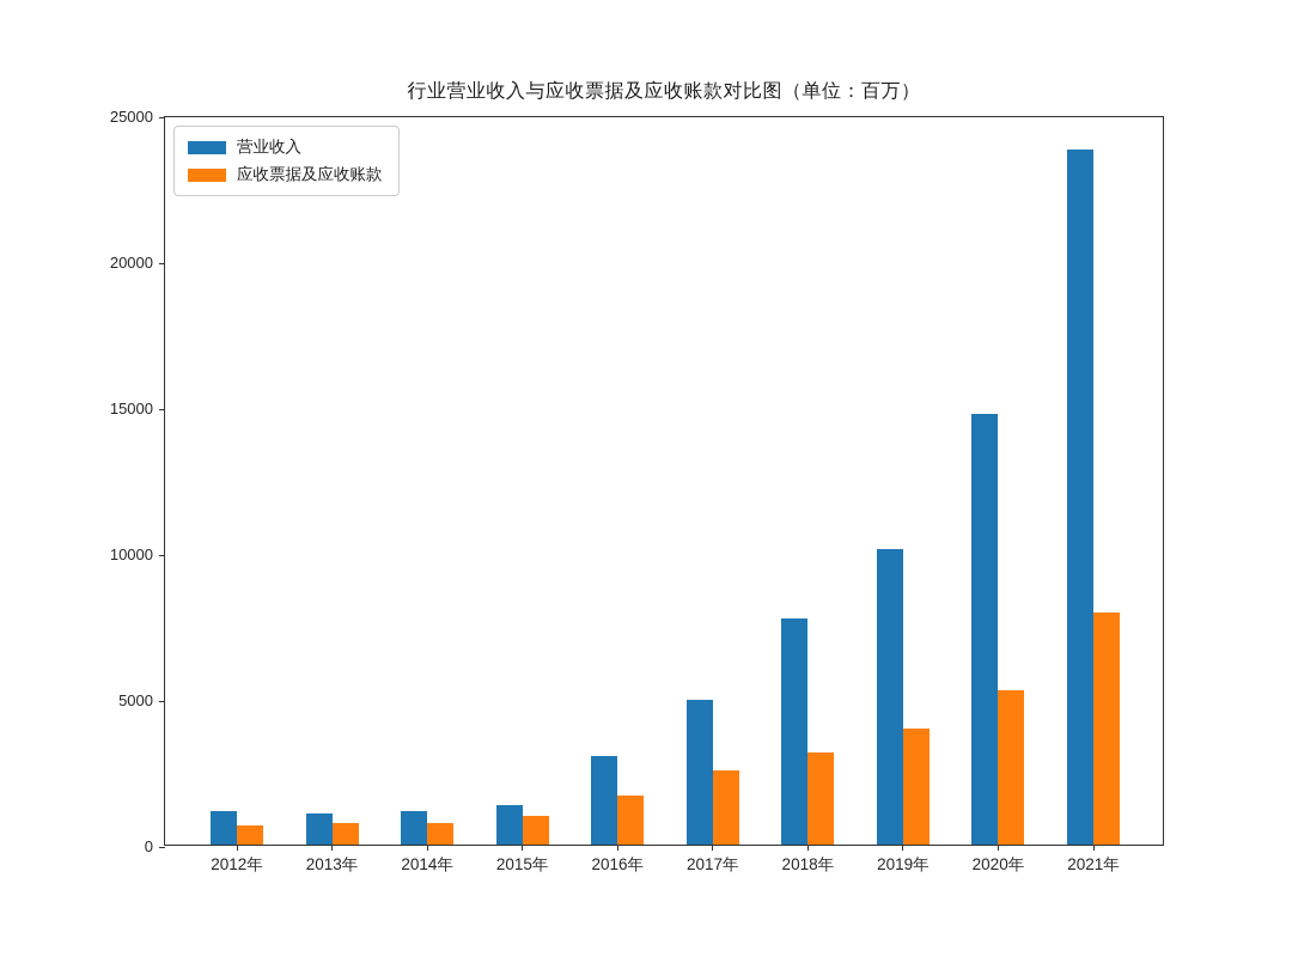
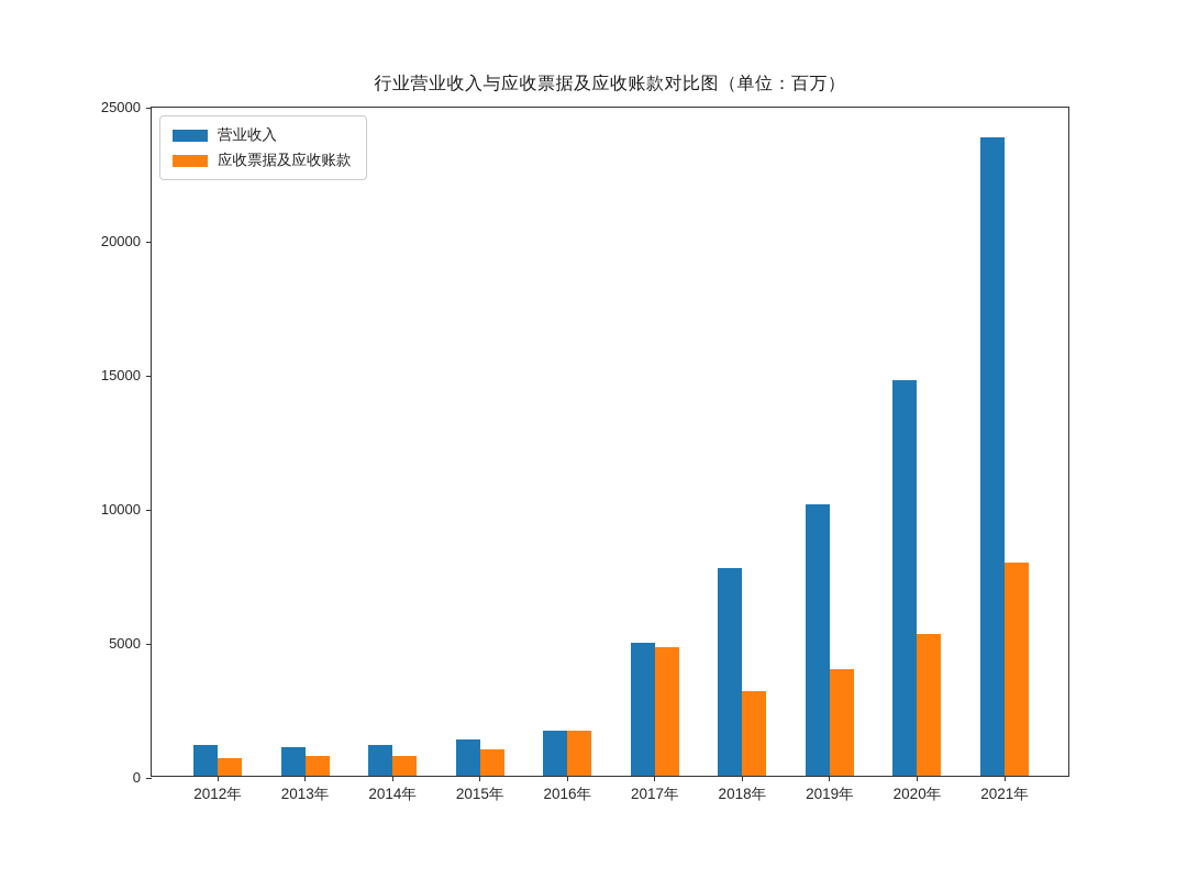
营业收入/2016年: 3000 -> 1700
应收票据及应收账款/2017年: 2500 -> 4800
